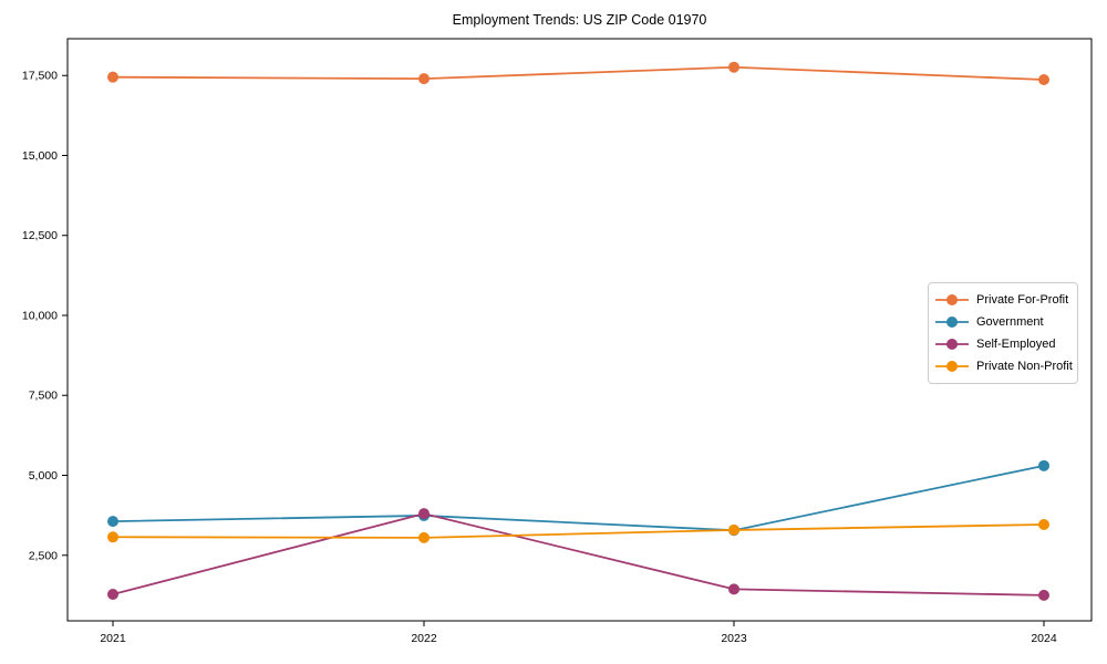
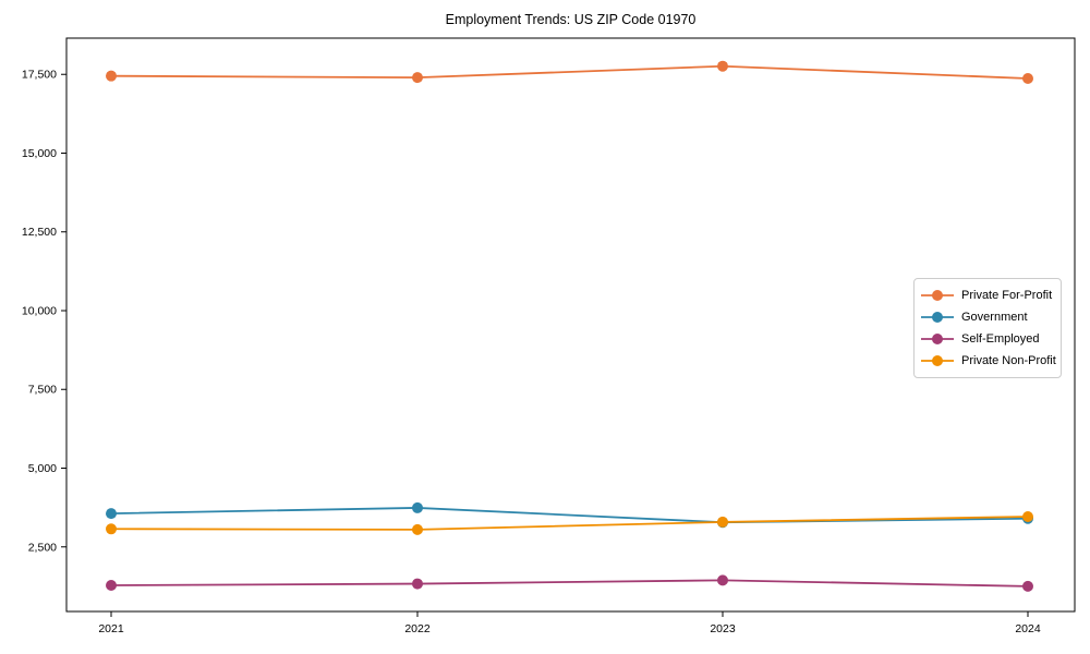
Self-Employed/2022: 3800 -> 1300
Government/2024: 5300 -> 3400
